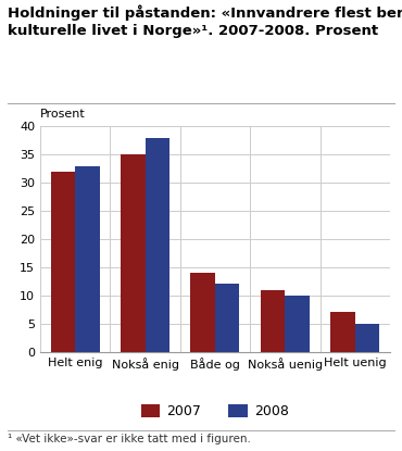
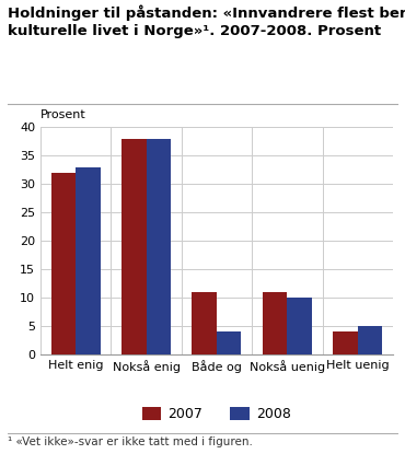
2007/Nokså enig: 35 -> 38
2007/Både og: 14 -> 11
2008/Både og: 12 -> 4
2007/Helt uenig: 7 -> 4
